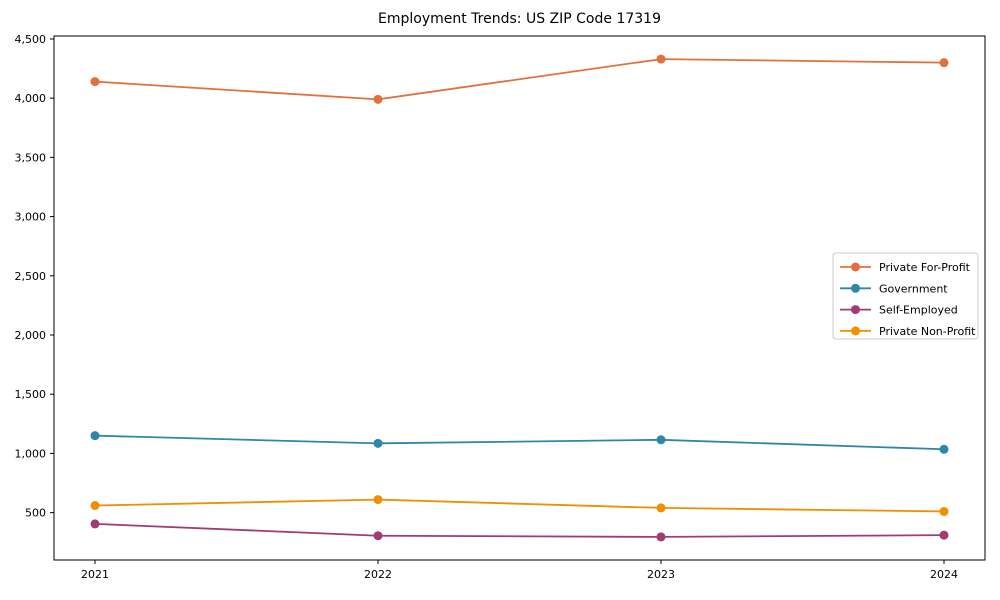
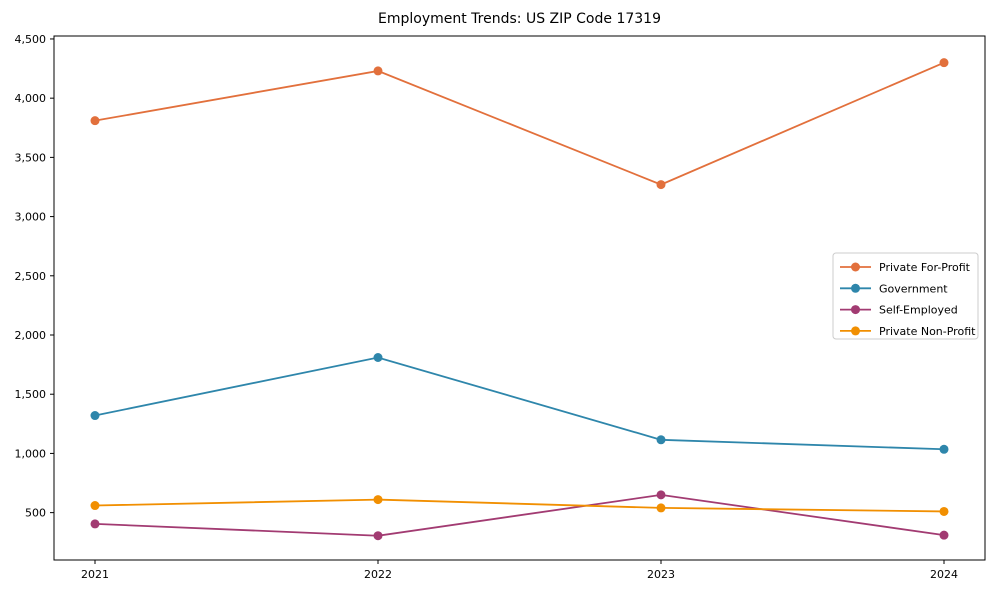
Private For-Profit/2021: 4140 -> 3810
Government/2021: 1150 -> 1320
Private For-Profit/2022: 3990 -> 4230
Government/2022: 1080 -> 1810
Private For-Profit/2023: 4330 -> 3270
Self-Employed/2023: 300 -> 650
